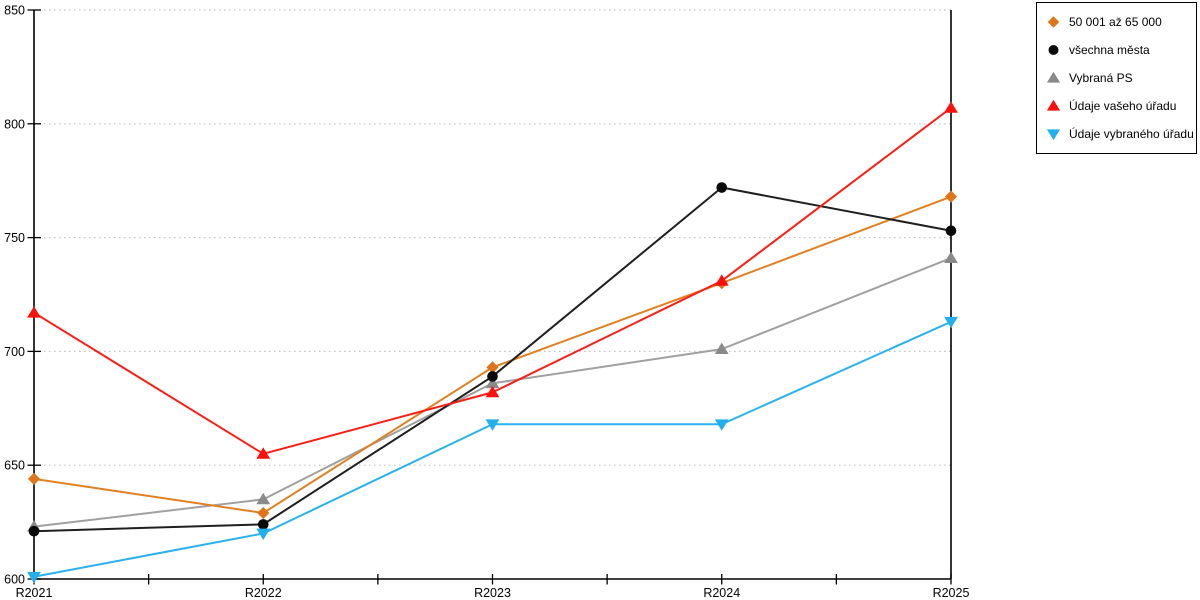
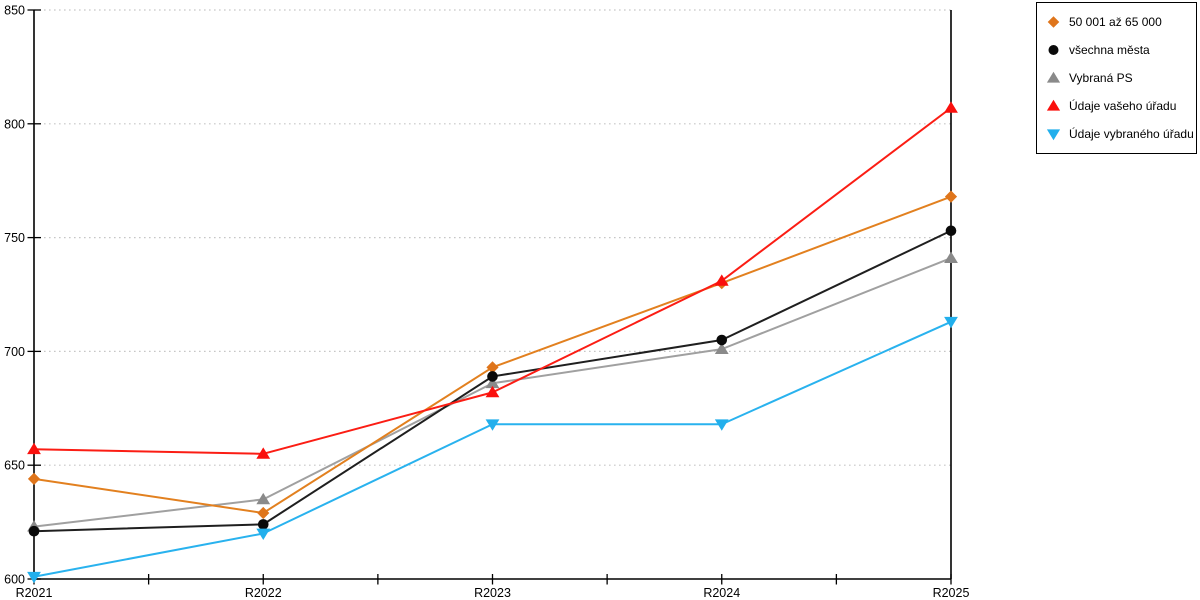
Údaje vašeho úřadu/R2021: 717 -> 657
všechna města/R2024: 772 -> 705
